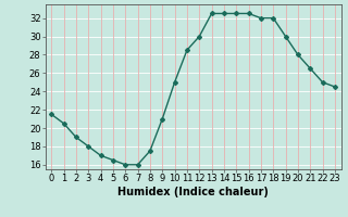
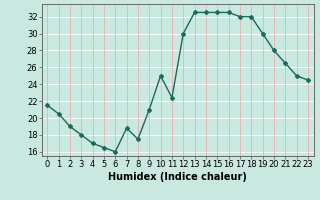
7: 16.0 -> 18.8
11: 28.5 -> 22.4
